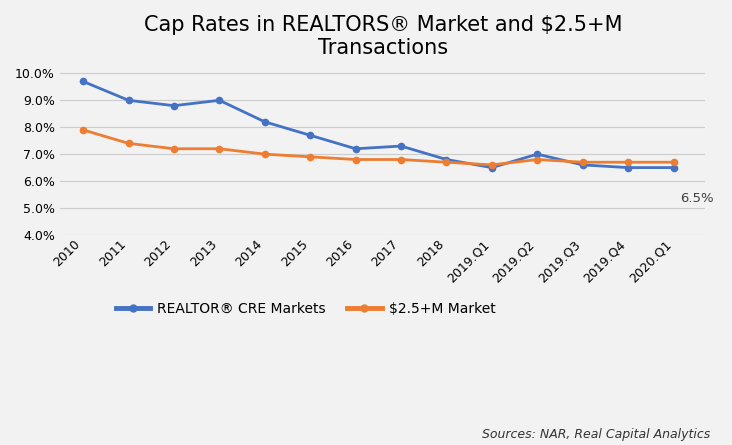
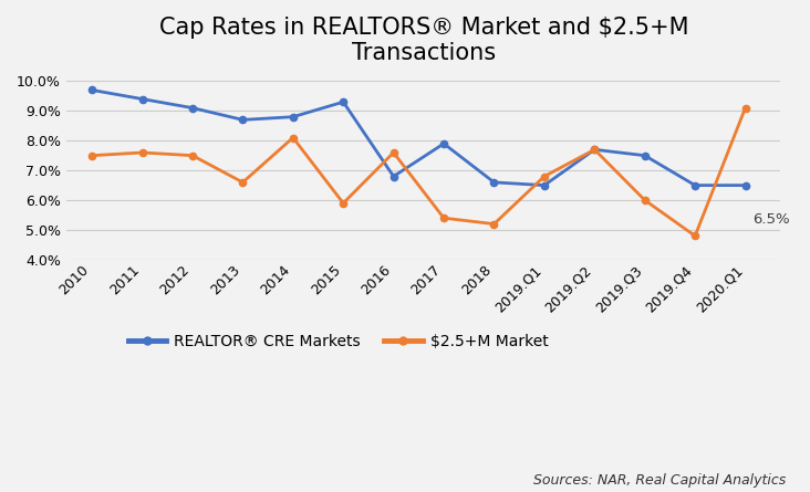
$2.5+M Market/2010: 7.9% -> 7.5%
REALTOR® CRE Markets/2011: 9.0% -> 9.4%
$2.5+M Market/2011: 7.4% -> 7.6%
REALTOR® CRE Markets/2012: 8.8% -> 9.1%
$2.5+M Market/2012: 7.2% -> 7.5%
REALTOR® CRE Markets/2013: 9.0% -> 8.7%
$2.5+M Market/2013: 7.2% -> 6.6%
REALTOR® CRE Markets/2014: 8.2% -> 8.8%
$2.5+M Market/2014: 7.0% -> 8.1%
REALTOR® CRE Markets/2015: 7.7% -> 9.3%
$2.5+M Market/2015: 6.9% -> 5.9%
REALTOR® CRE Markets/2016: 7.2% -> 6.8%
$2.5+M Market/2016: 6.8% -> 7.6%
REALTOR® CRE Markets/2017: 7.3% -> 7.9%
$2.5+M Market/2017: 6.8% -> 5.4%
REALTOR® CRE Markets/2018: 6.8% -> 6.6%
$2.5+M Market/2018: 6.7% -> 5.2%
$2.5+M Market/2019.Q1: 6.6% -> 6.8%
REALTOR® CRE Markets/2019.Q2: 7.0% -> 7.7%
$2.5+M Market/2019.Q2: 6.8% -> 7.7%
REALTOR® CRE Markets/2019.Q3: 6.6% -> 7.5%
$2.5+M Market/2019.Q3: 6.7% -> 6.0%
$2.5+M Market/2019.Q4: 6.7% -> 4.8%
$2.5+M Market/2020.Q1: 6.7% -> 9.1%
